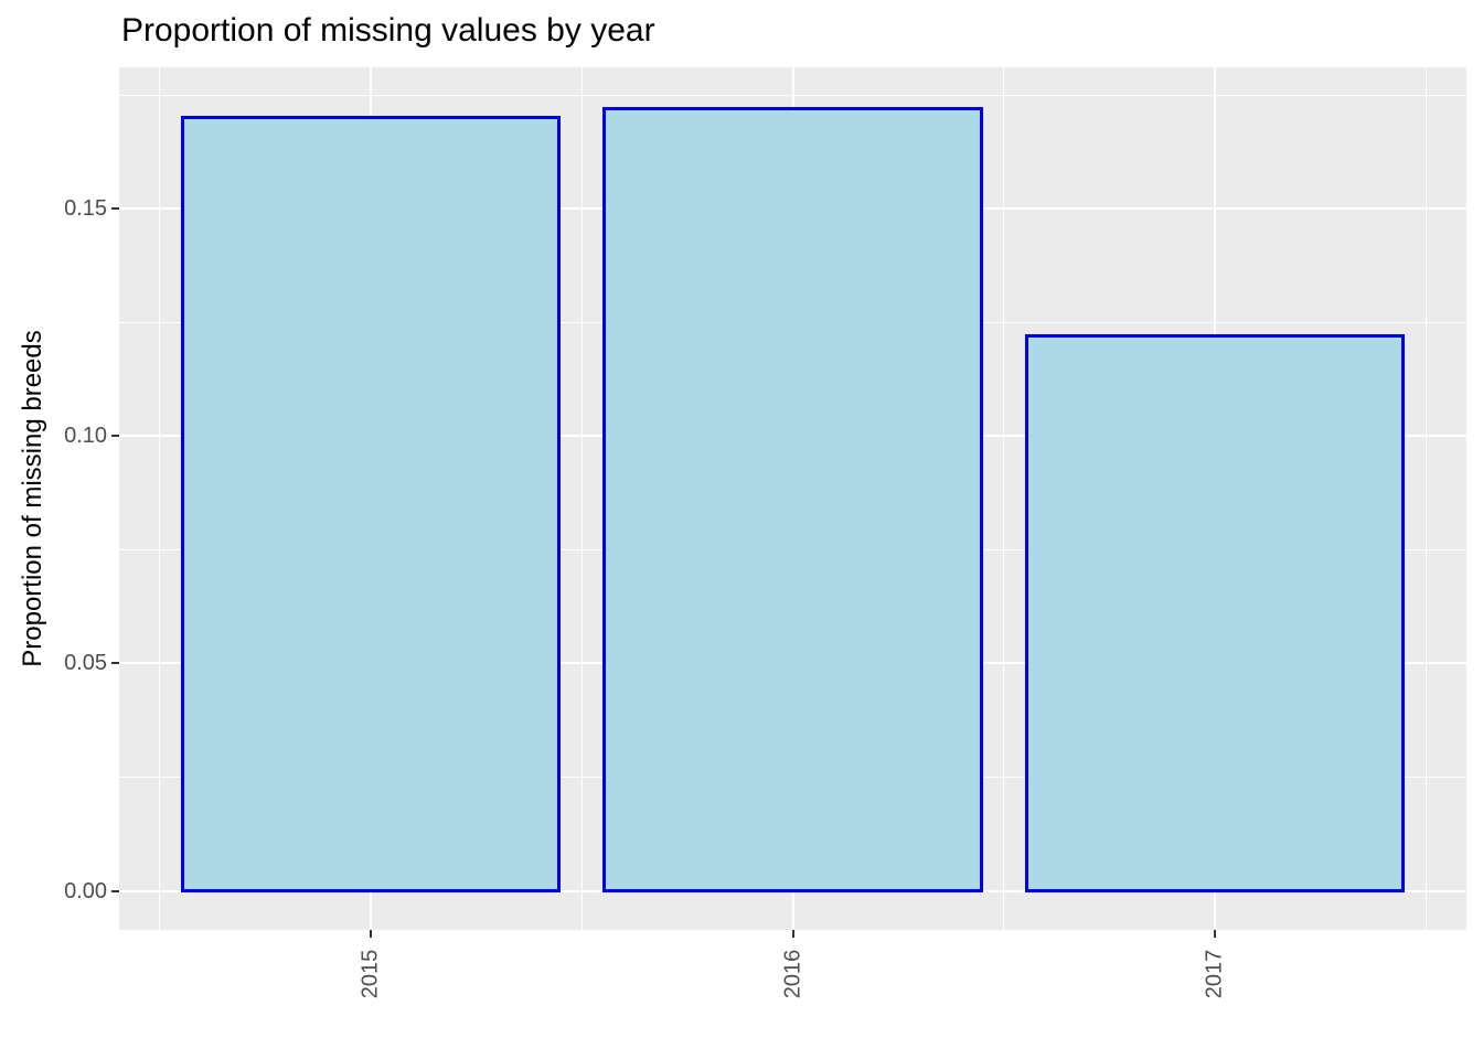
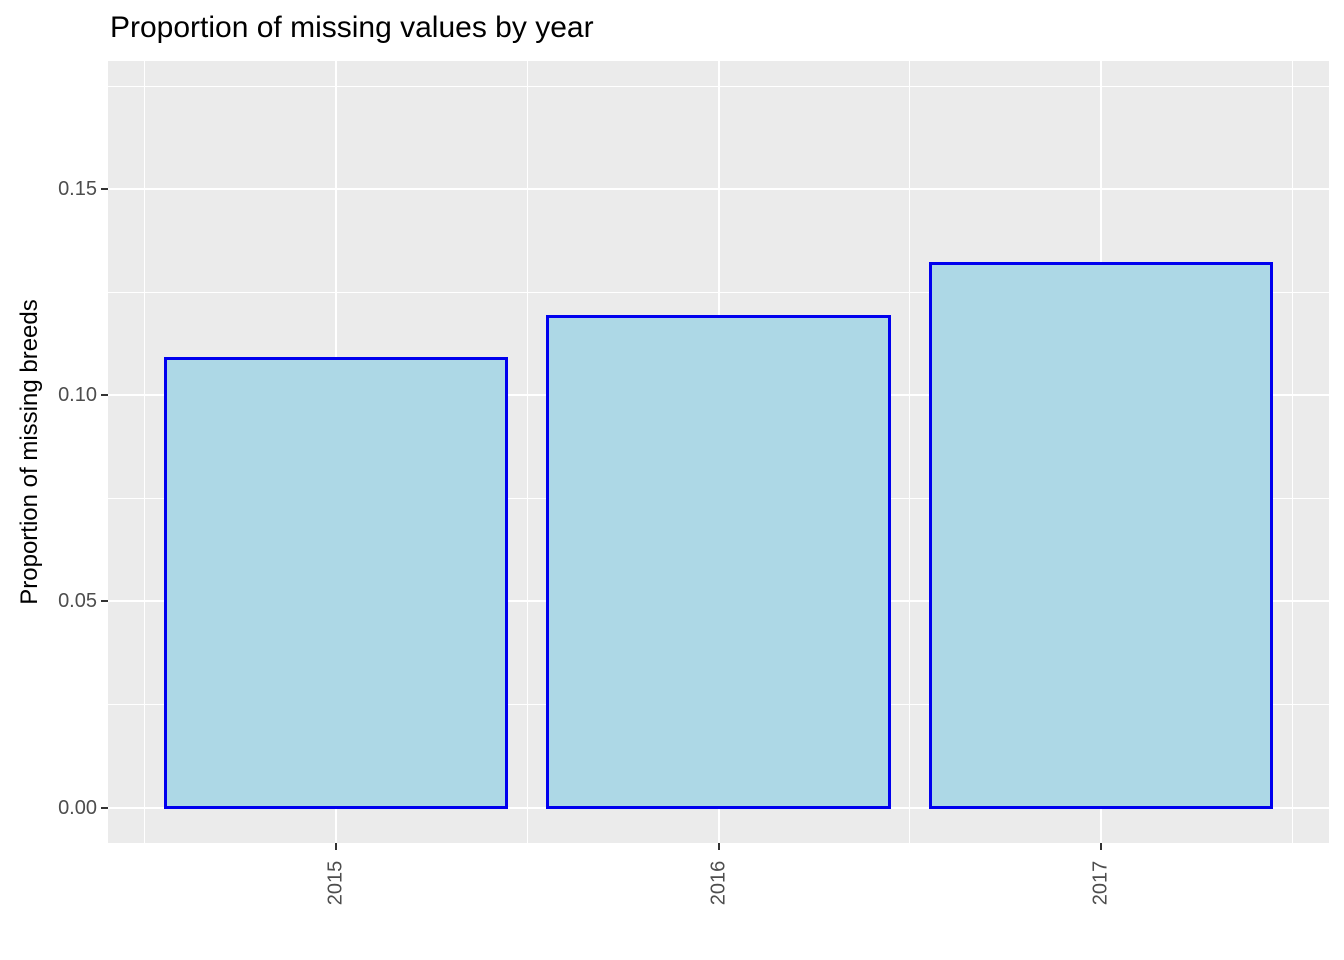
2015: 0.170 -> 0.109
2016: 0.172 -> 0.119
2017: 0.122 -> 0.132
